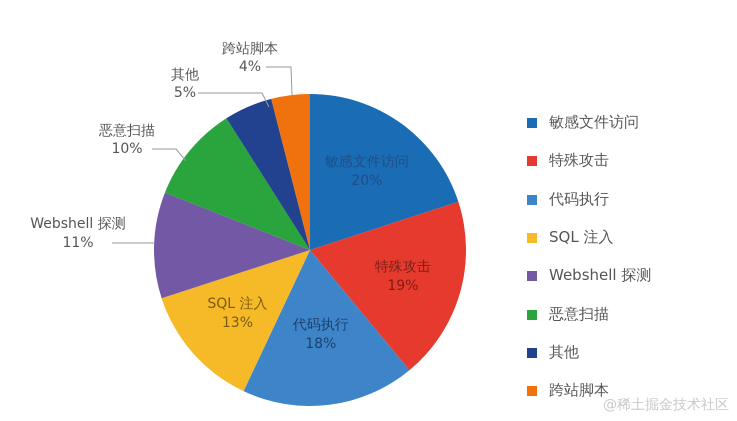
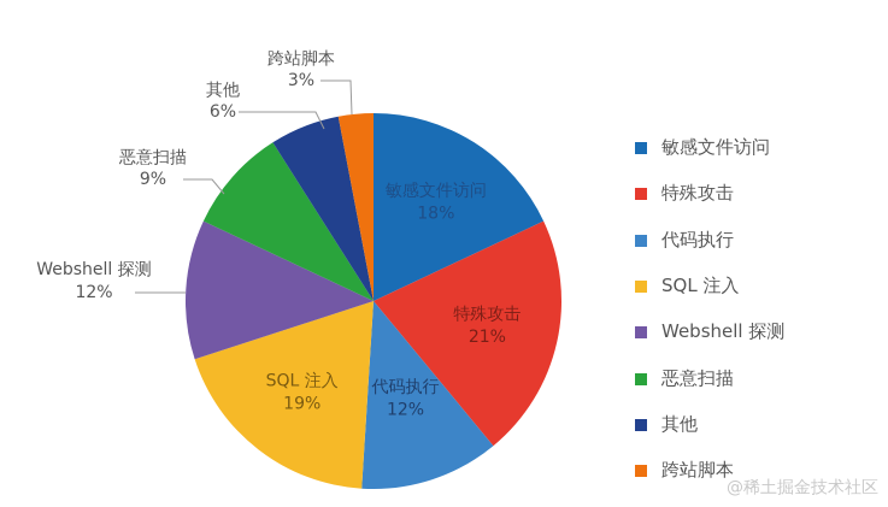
敏感文件访问: 20% -> 18%
特殊攻击: 19% -> 21%
代码执行: 18% -> 12%
SQL 注入: 13% -> 19%
Webshell 探测: 11% -> 12%
恶意扫描: 10% -> 9%
其他: 5% -> 6%
跨站脚本: 4% -> 3%
